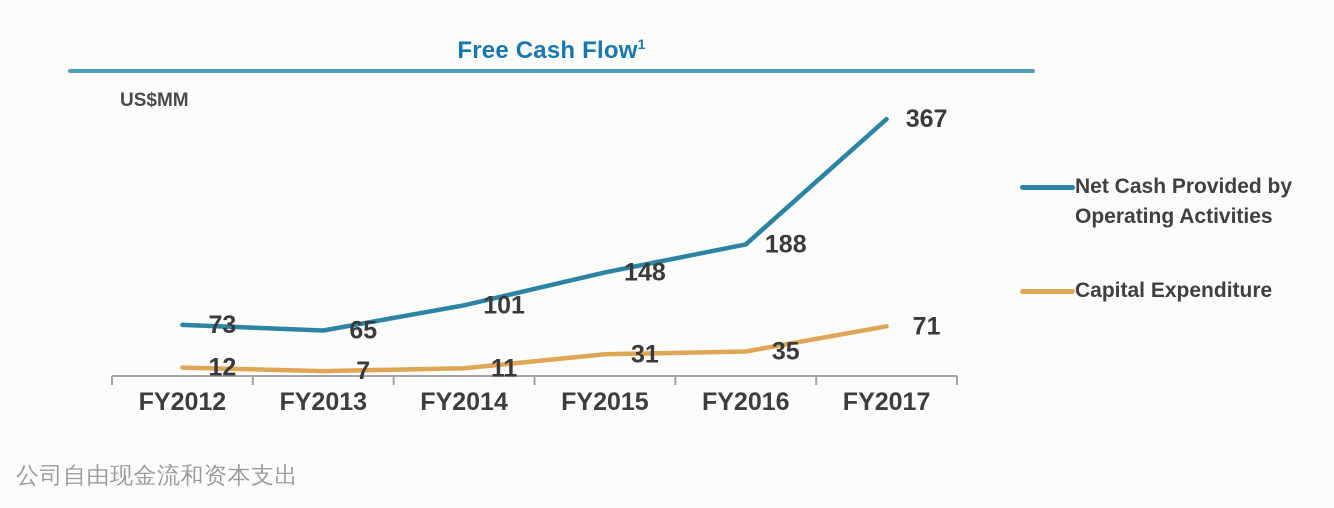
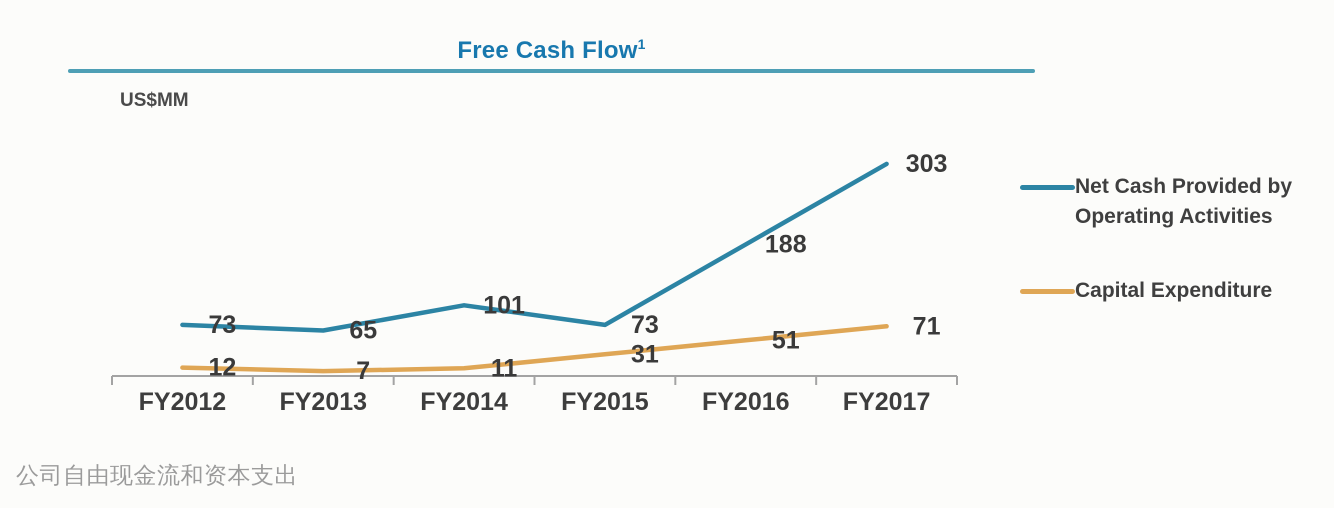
Net Cash Provided by Operating Activities/FY2015: 148 -> 73
Capital Expenditure/FY2016: 35 -> 51
Net Cash Provided by Operating Activities/FY2017: 367 -> 303
